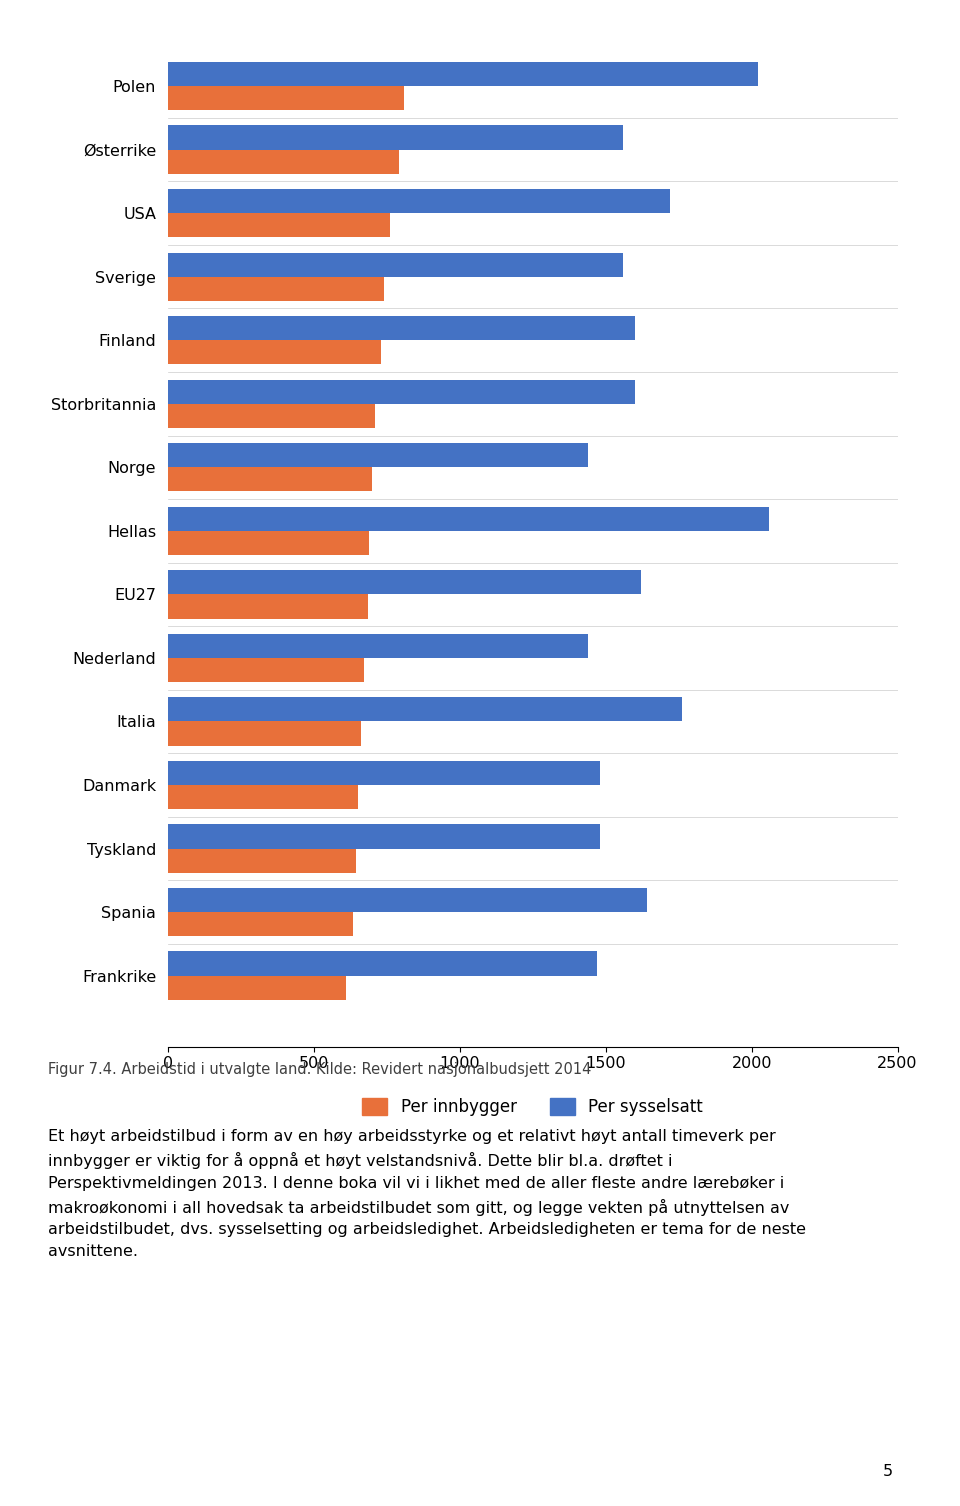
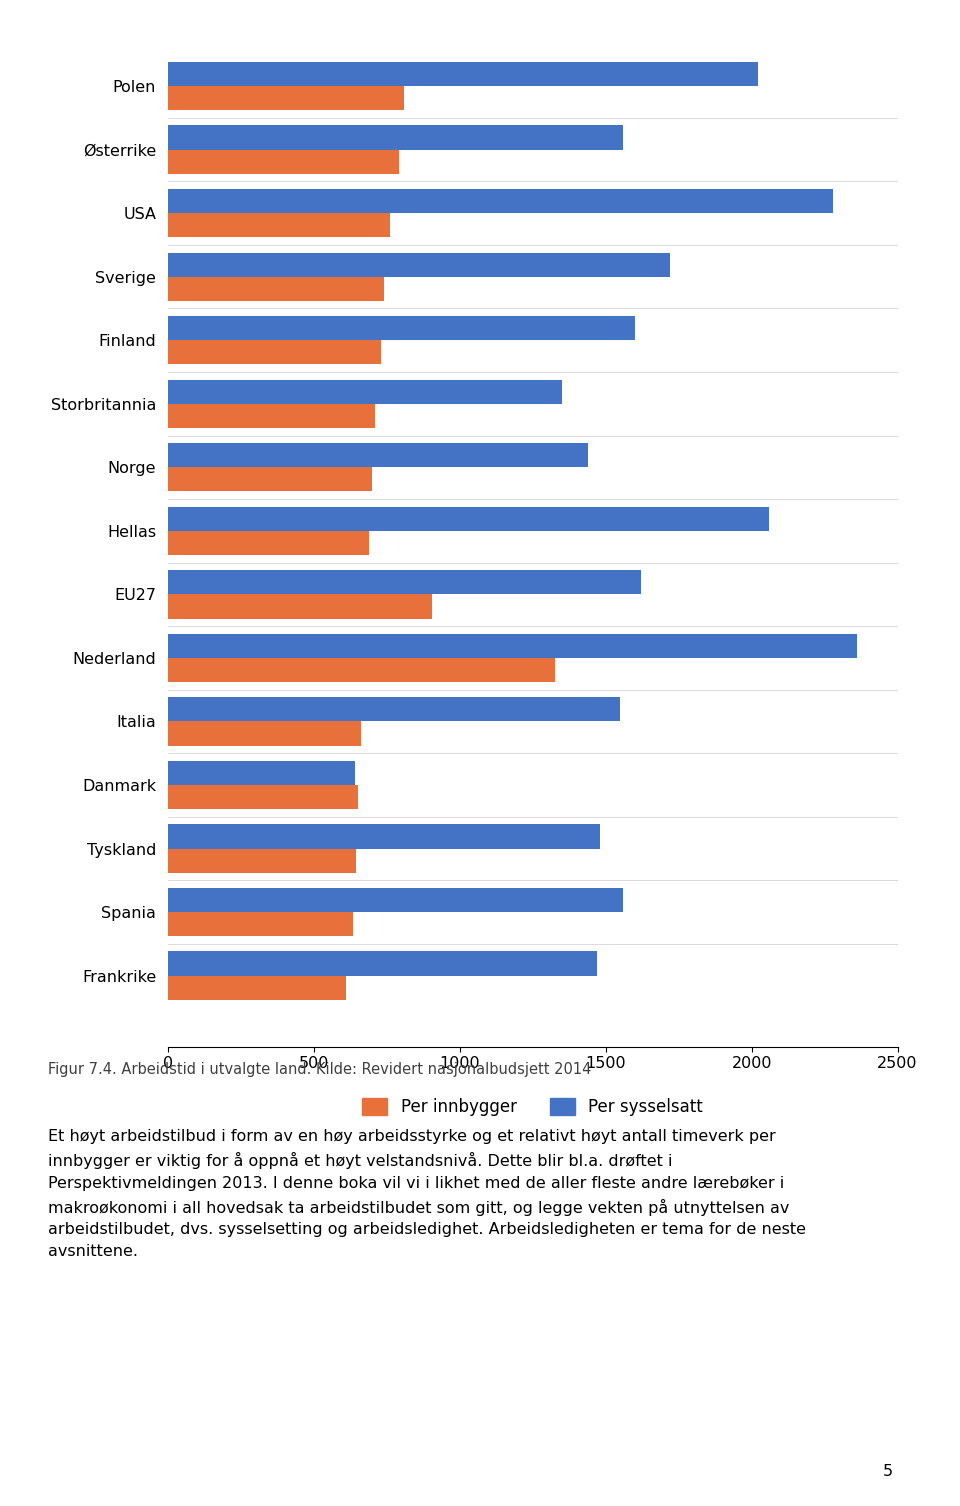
Per sysselsatt/USA: 1720 -> 2280
Per sysselsatt/Sverige: 1560 -> 1720
Per sysselsatt/Storbritannia: 1600 -> 1350
Per innbygger/EU27: 685 -> 905
Per sysselsatt/Nederland: 1440 -> 2360
Per innbygger/Nederland: 670 -> 1325
Per sysselsatt/Italia: 1760 -> 1550
Per sysselsatt/Danmark: 1480 -> 640
Per sysselsatt/Spania: 1640 -> 1560
